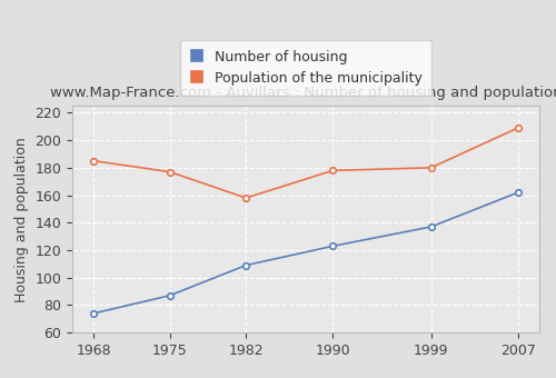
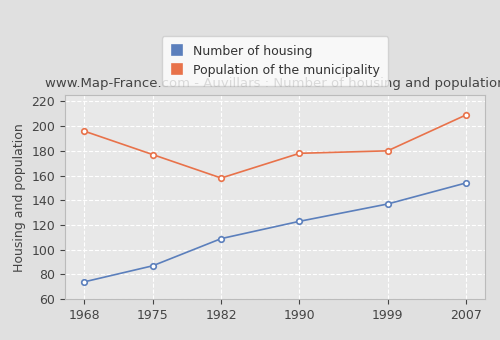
Population of the municipality/1968: 185 -> 196
Number of housing/2007: 162 -> 154
